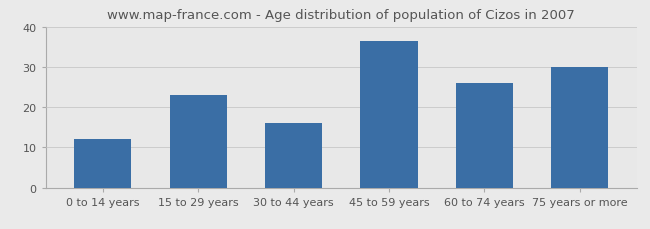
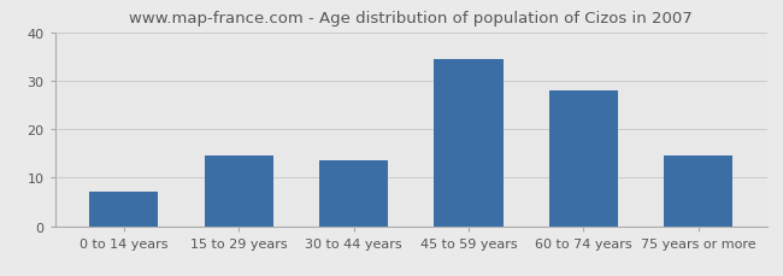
0 to 14 years: 12.0 -> 7.0
15 to 29 years: 23.0 -> 14.5
30 to 44 years: 16.0 -> 13.5
45 to 59 years: 36.5 -> 34.5
60 to 74 years: 26.0 -> 28.0
75 years or more: 30.0 -> 14.5
